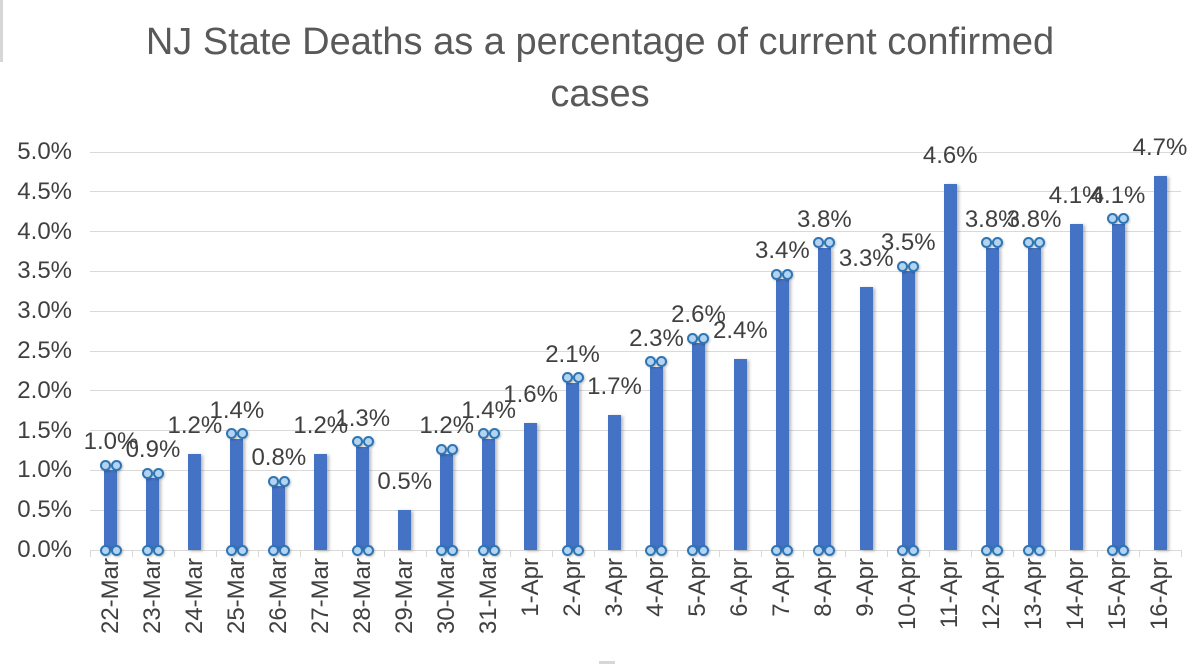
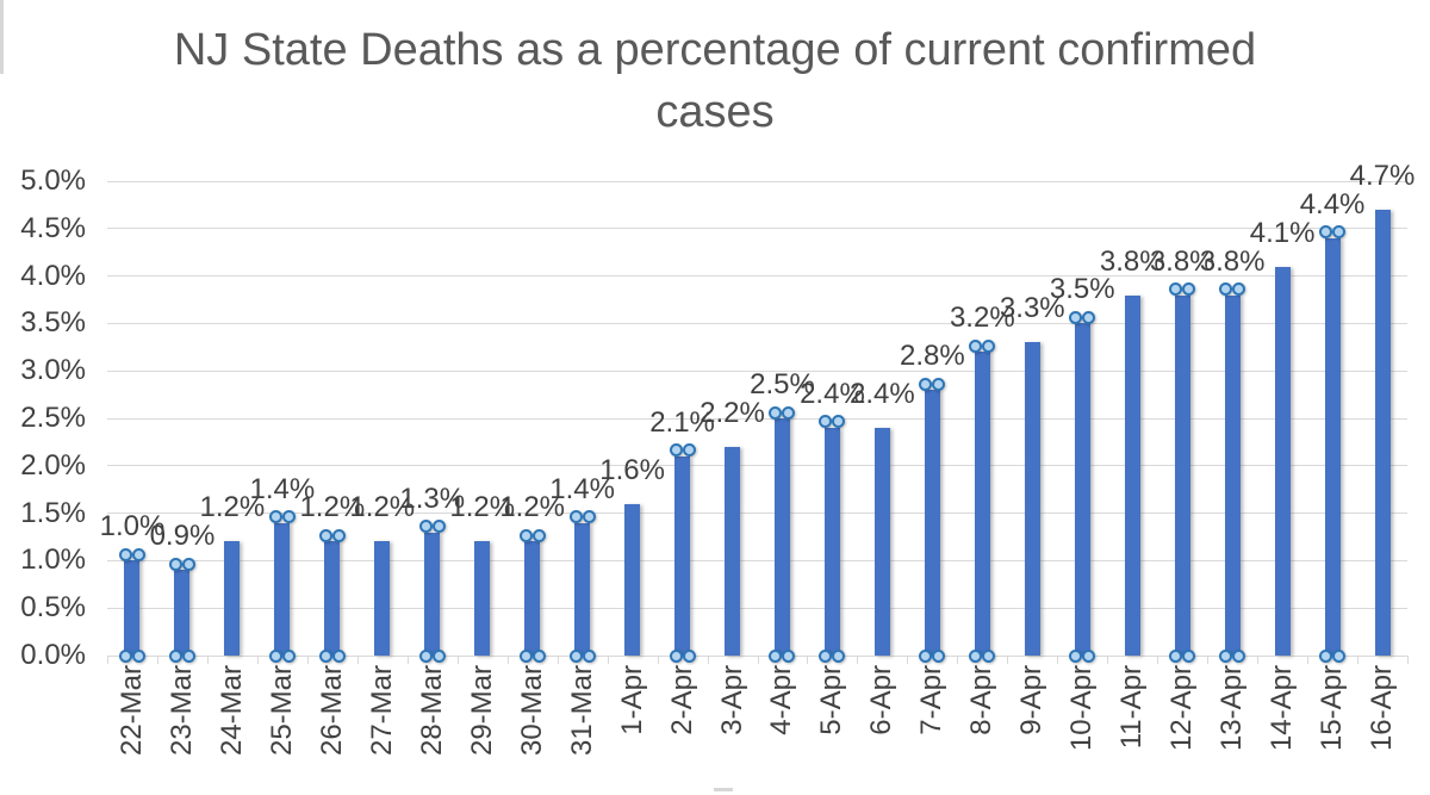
26-Mar: 0.8% -> 1.2%
29-Mar: 0.5% -> 1.2%
3-Apr: 1.7% -> 2.2%
4-Apr: 2.3% -> 2.5%
5-Apr: 2.6% -> 2.4%
7-Apr: 3.4% -> 2.8%
8-Apr: 3.8% -> 3.2%
11-Apr: 4.6% -> 3.8%
15-Apr: 4.1% -> 4.4%
